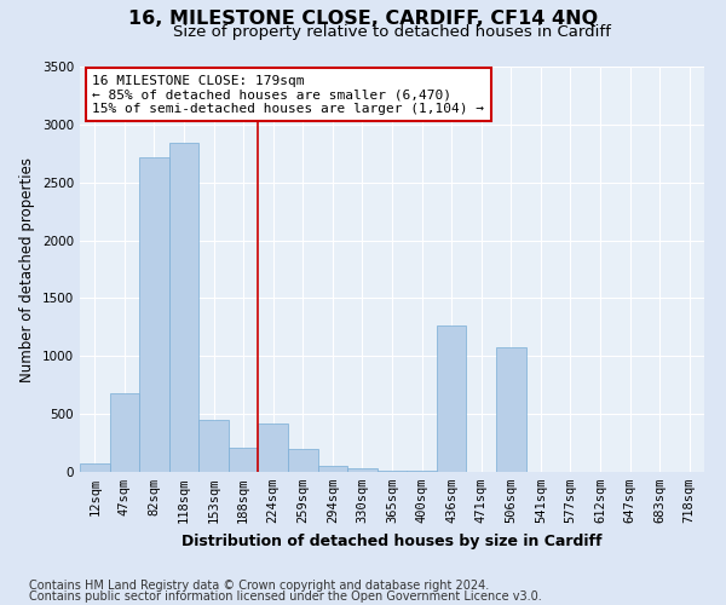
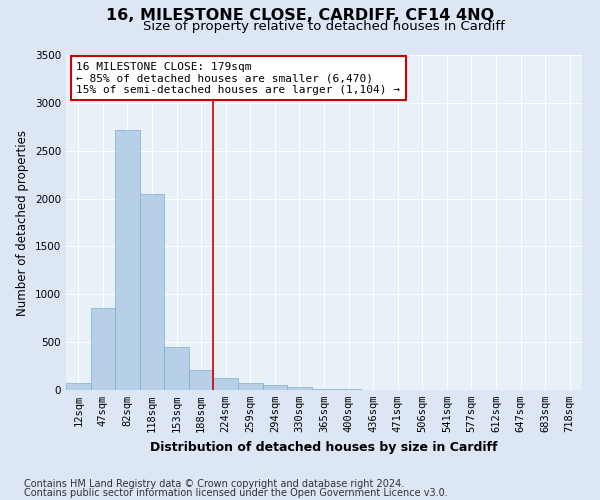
47sqm: 680 -> 860
118sqm: 2840 -> 2050
224sqm: 420 -> 130
259sqm: 200 -> 70
436sqm: 1260 -> 0
506sqm: 1080 -> 0
